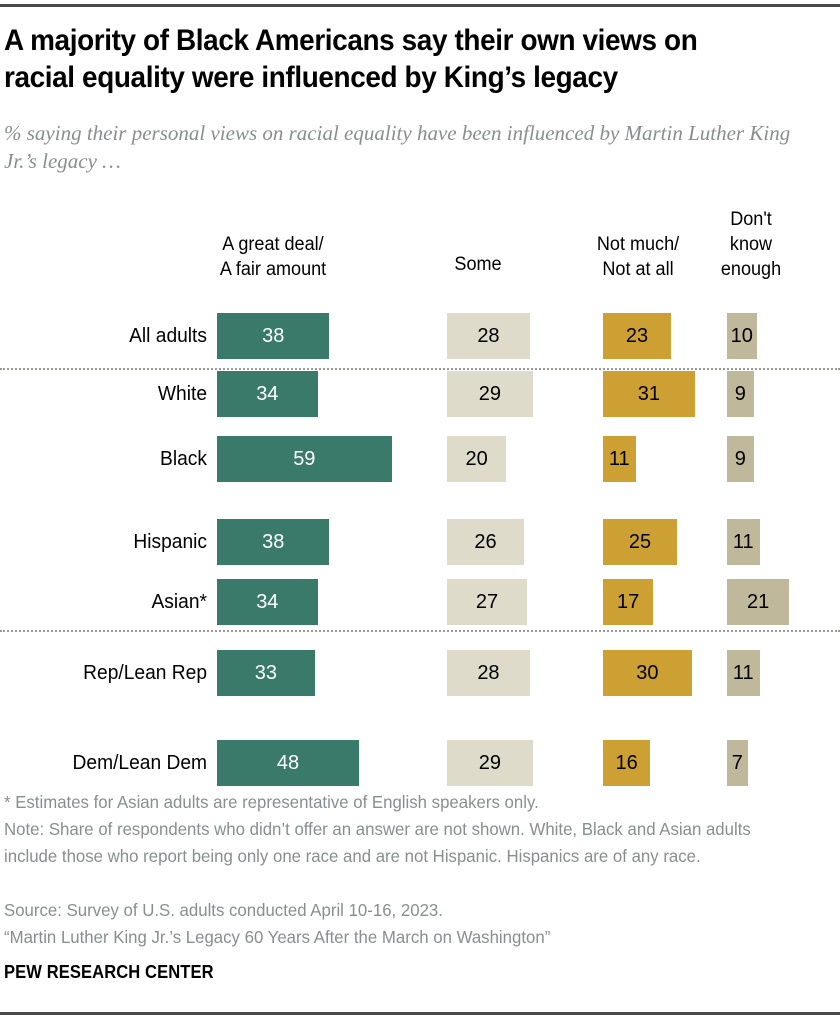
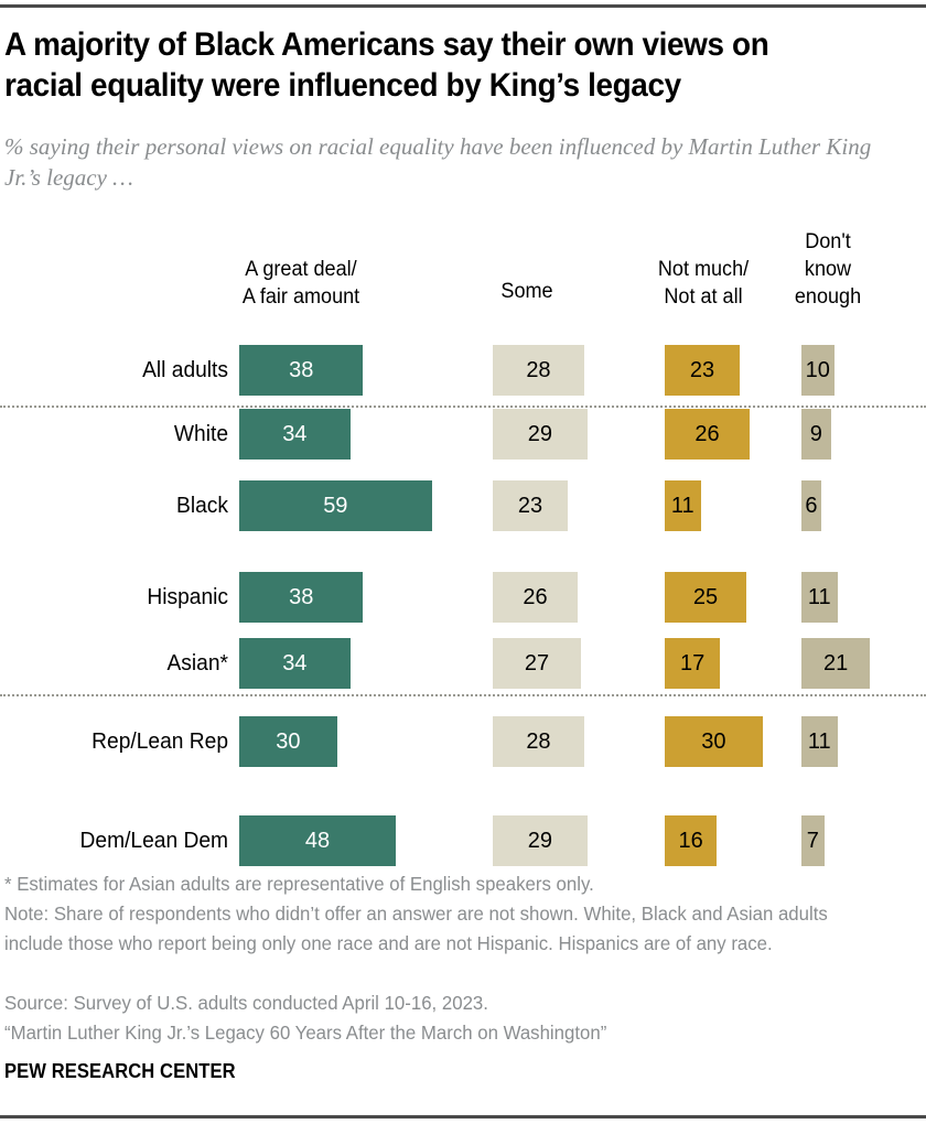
Not much/ Not at all/White: 31 -> 26
Some/Black: 20 -> 23
Don't know enough/Black: 9 -> 6
A great deal/ A fair amount/Rep/Lean Rep: 33 -> 30
